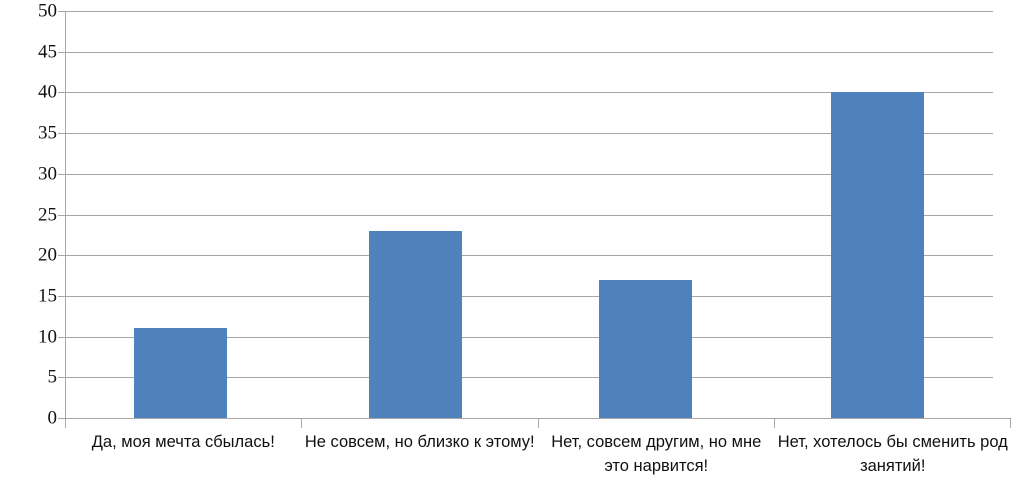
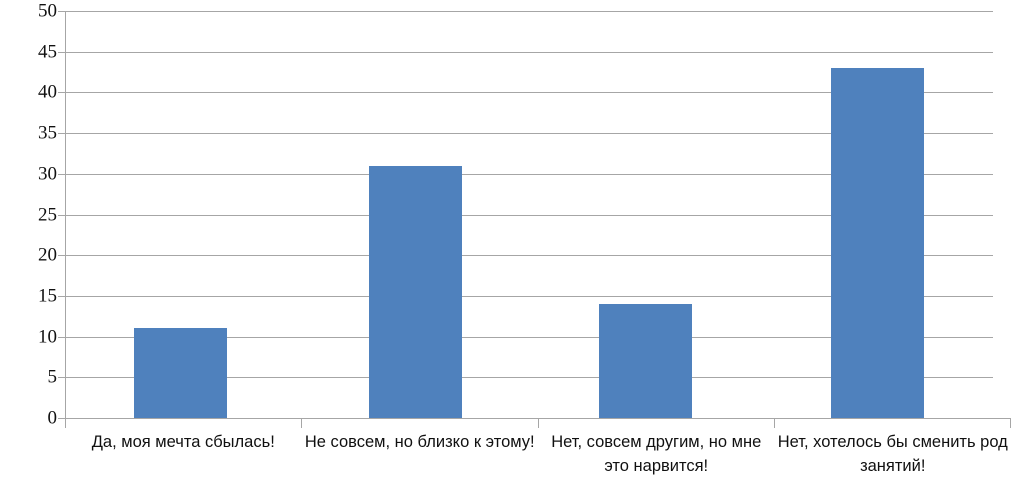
Не совсем, но близко к этому!: 23 -> 31
Нет, совсем другим, но мне это нарвится!: 17 -> 14
Нет, хотелось бы сменить род занятий!: 40 -> 43
